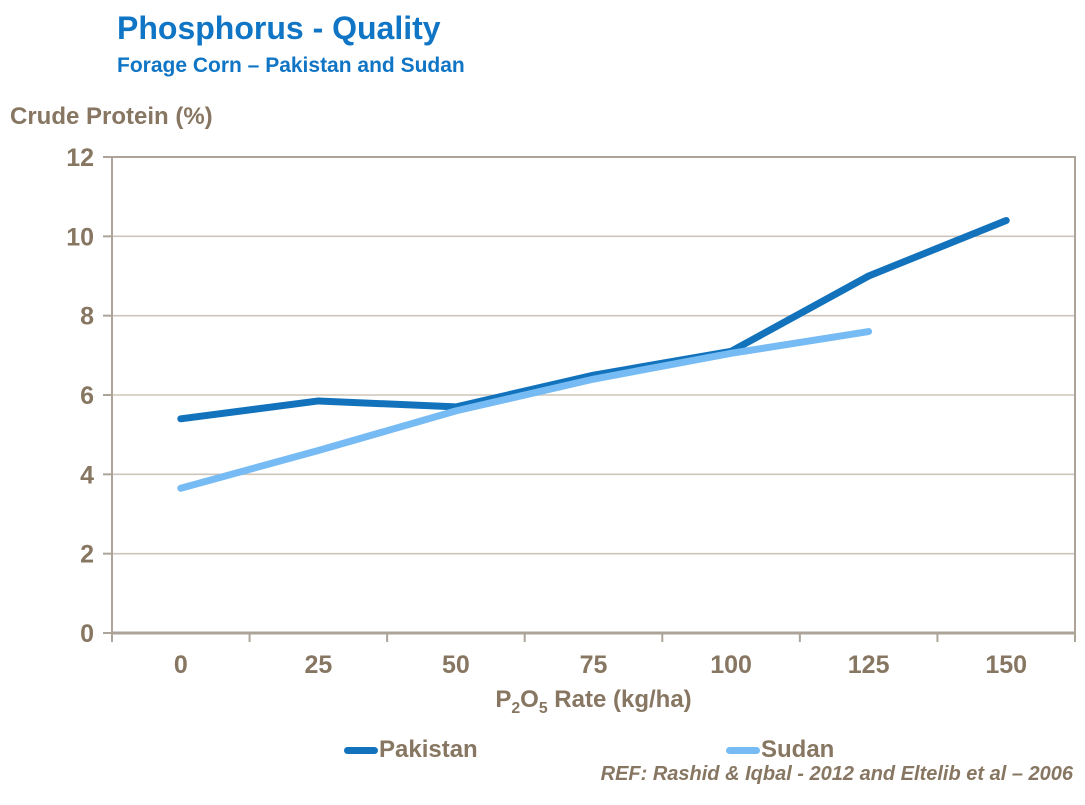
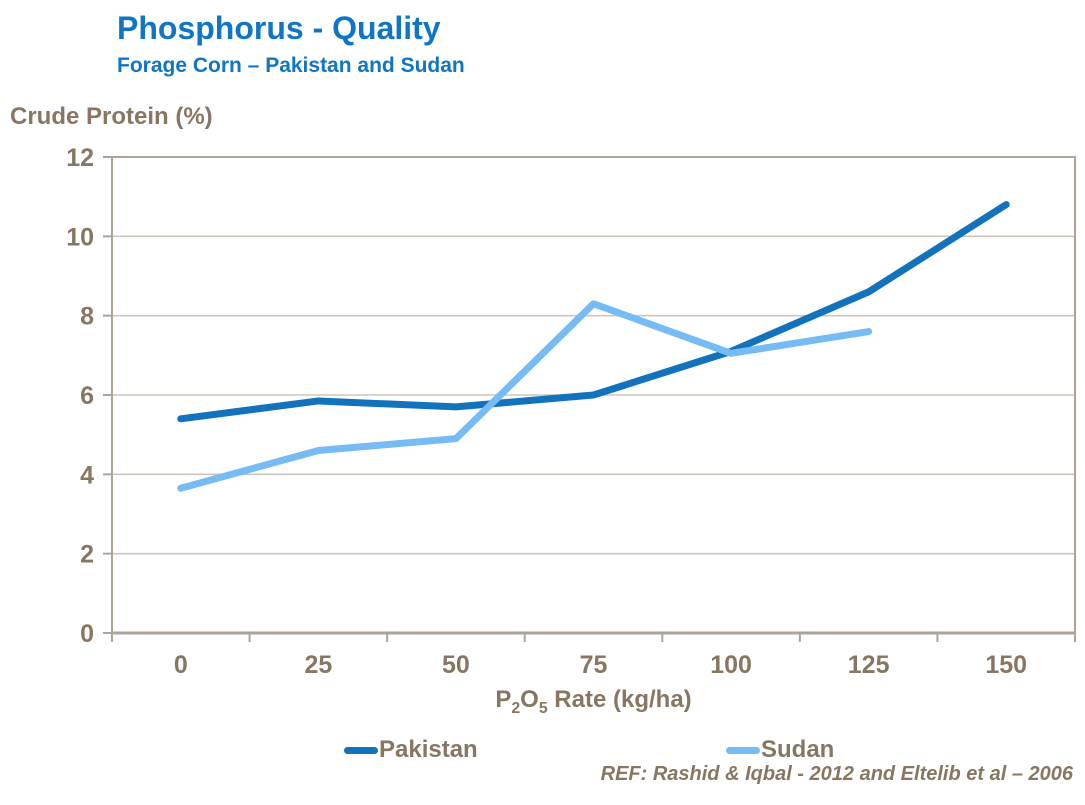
Sudan/50: 5.6 -> 4.9
Pakistan/75: 6.5 -> 6.0
Sudan/75: 6.4 -> 8.3
Pakistan/125: 9.0 -> 8.6
Pakistan/150: 10.4 -> 10.8
